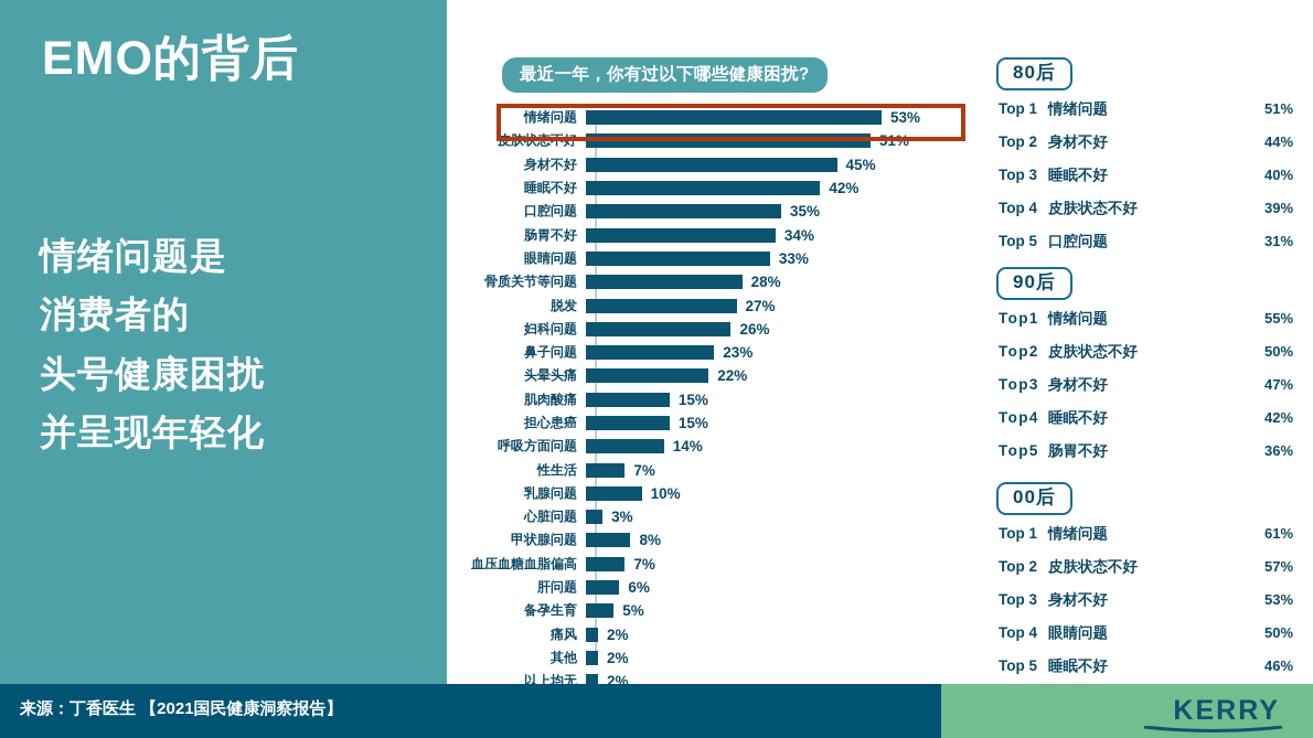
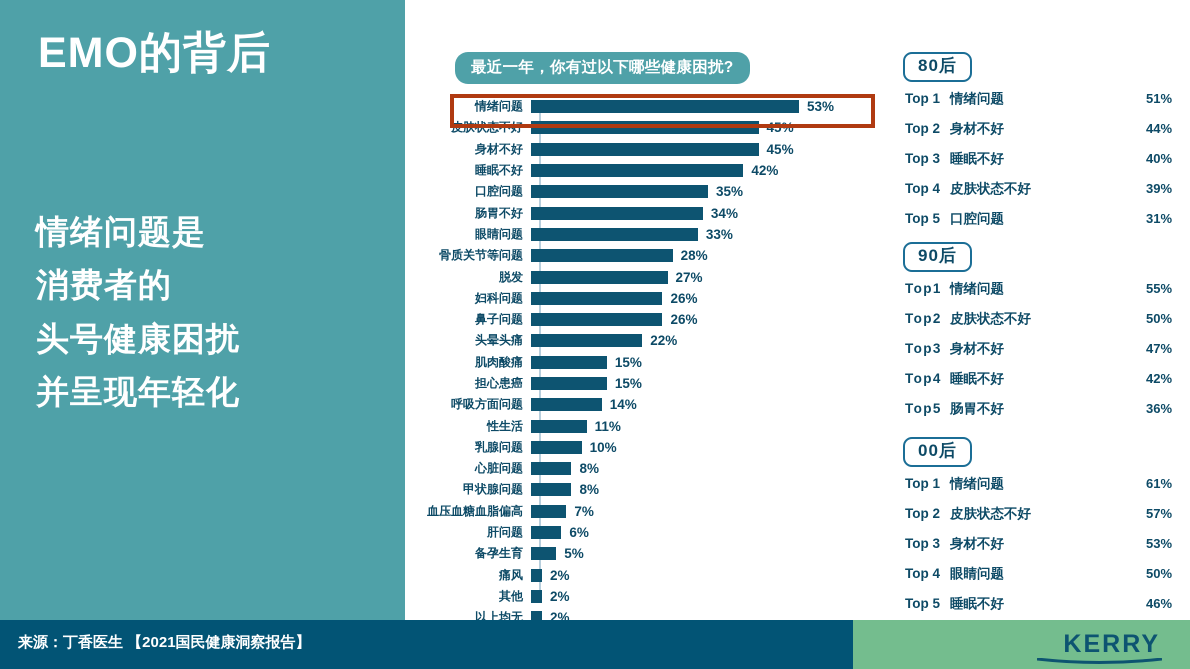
皮肤状态不好: 51% -> 45%
鼻子问题: 23% -> 26%
性生活: 7% -> 11%
心脏问题: 3% -> 8%
